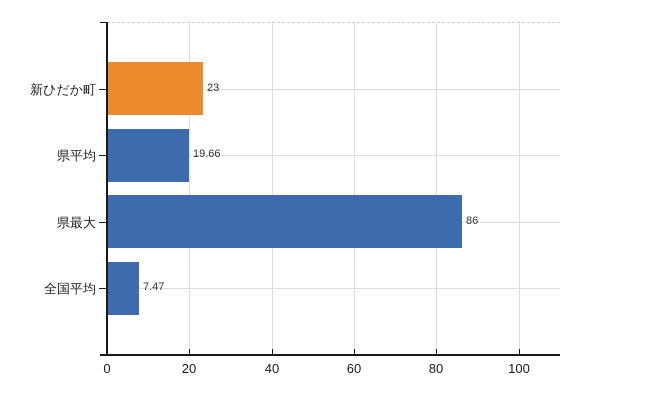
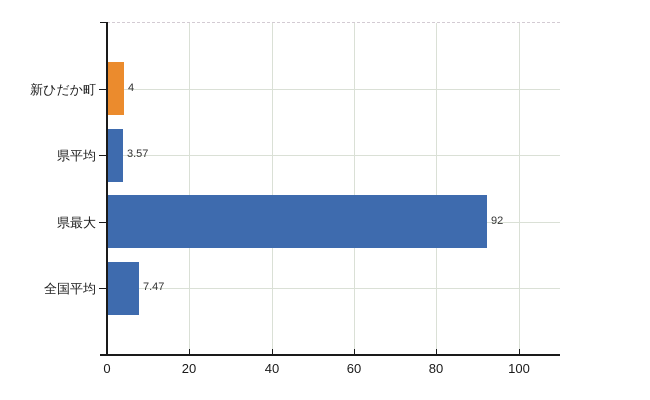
新ひだか町: 23 -> 4
県平均: 19.66 -> 3.57
県最大: 86 -> 92
